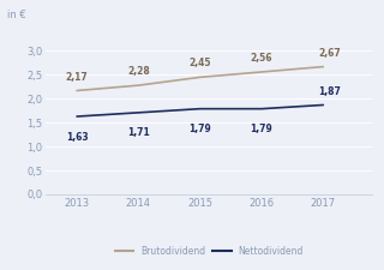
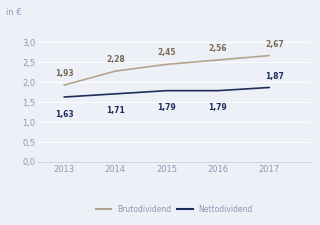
Brutodividend/2013: 2,17 -> 1,93
